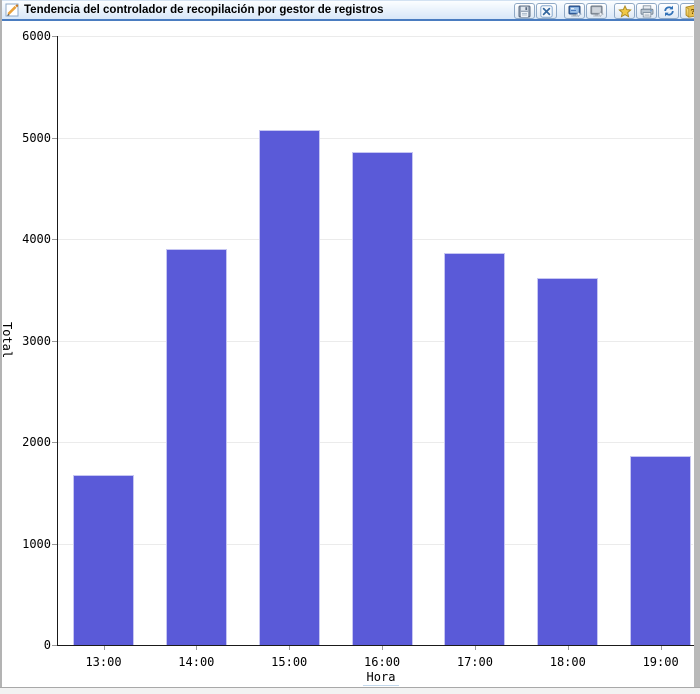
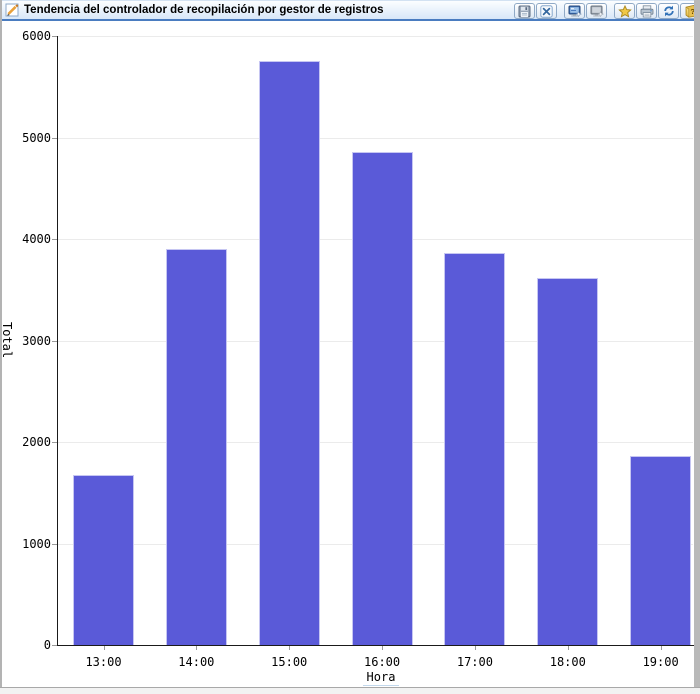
15:00: 5070 -> 5750
